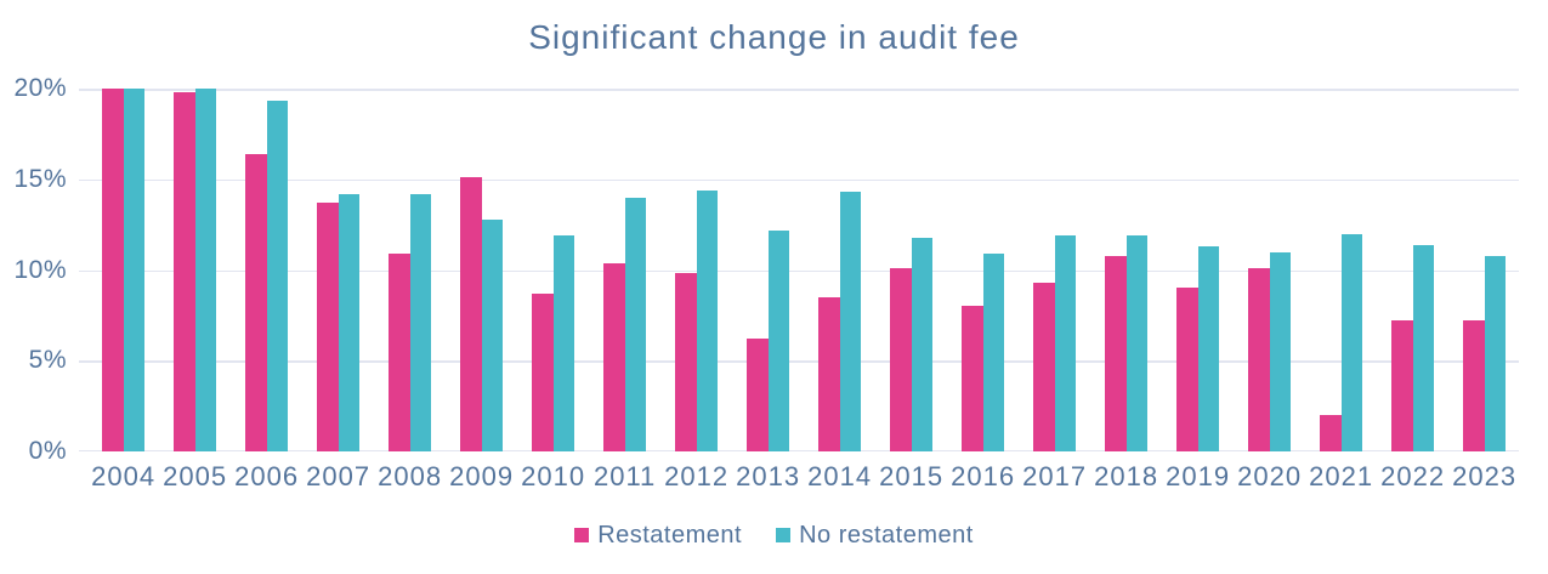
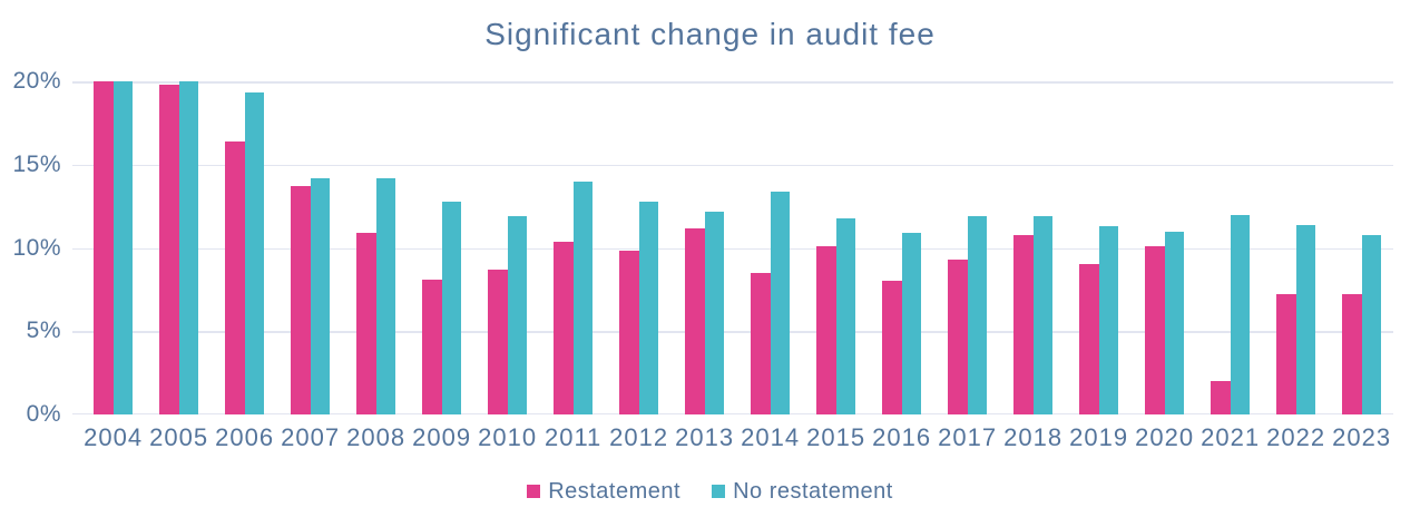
Restatement/2009: 15.1% -> 8.1%
No restatement/2012: 14.4% -> 12.8%
Restatement/2013: 6.2% -> 11.2%
No restatement/2014: 14.3% -> 13.4%
